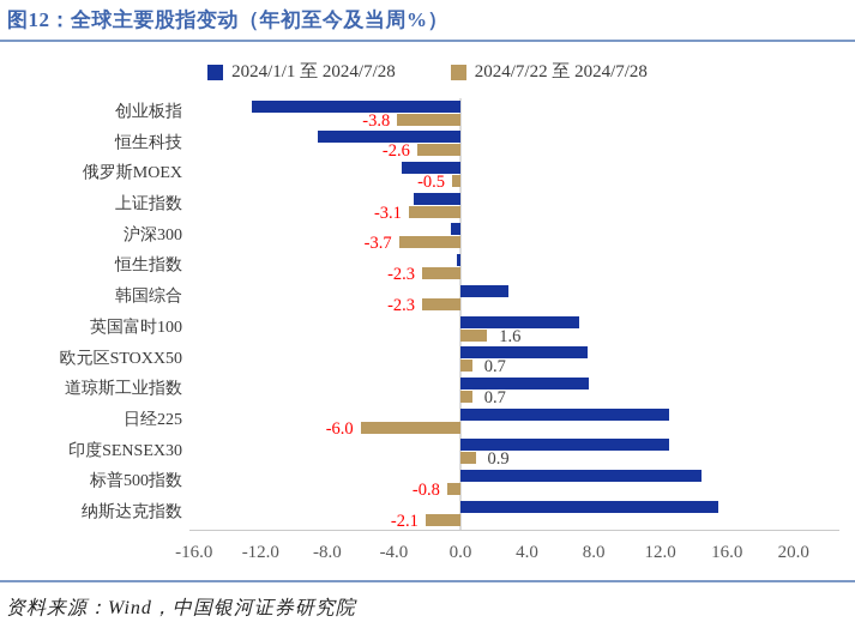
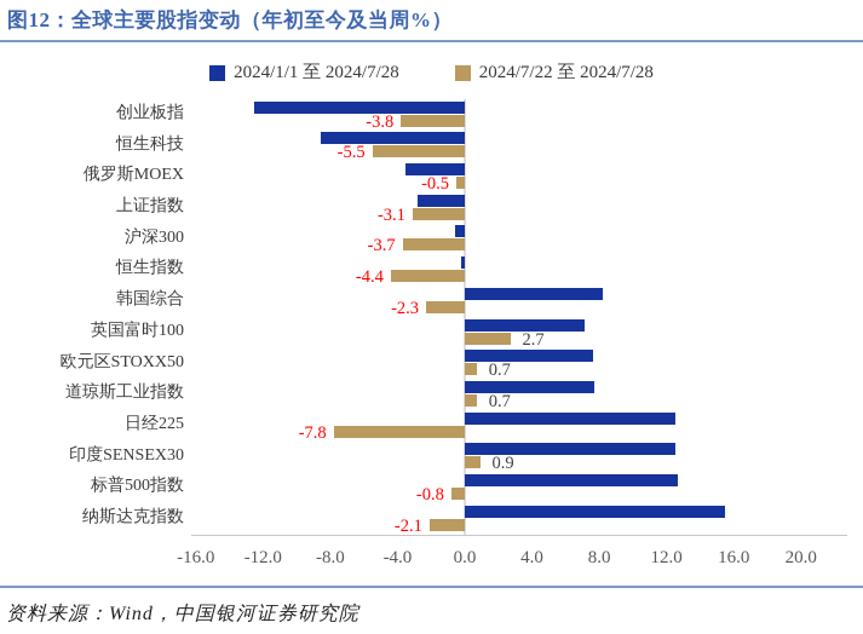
2024/7/22 至 2024/7/28/恒生科技: -2.6 -> -5.5
2024/7/22 至 2024/7/28/恒生指数: -2.3 -> -4.4
2024/1/1 至 2024/7/28/韩国综合: 2.9 -> 8.2
2024/7/22 至 2024/7/28/英国富时100: 1.6 -> 2.7
2024/7/22 至 2024/7/28/日经225: -6.0 -> -7.8
2024/1/1 至 2024/7/28/标普500指数: 14.5 -> 12.7
